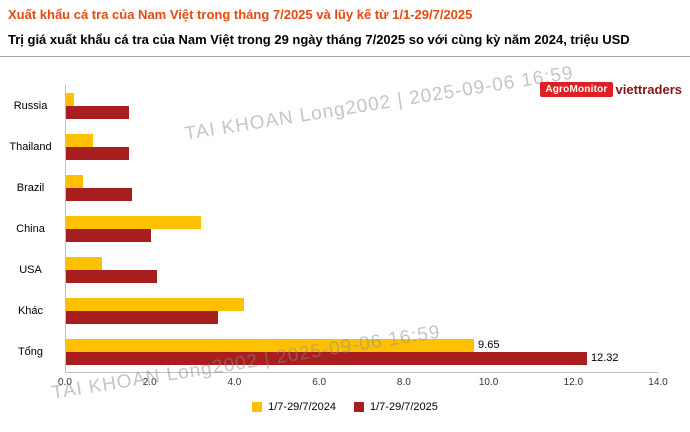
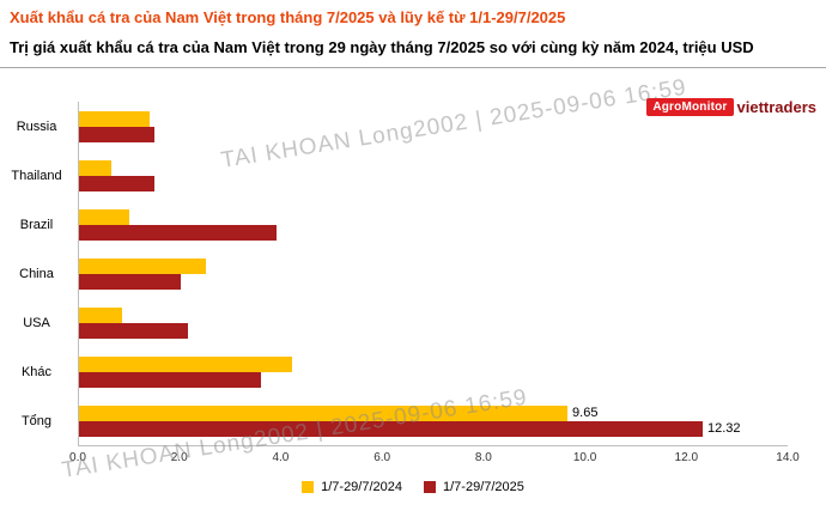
1/7-29/7/2024/Russia: 0.2 -> 1.4
1/7-29/7/2024/Brazil: 0.4 -> 1.0
1/7-29/7/2025/Brazil: 1.6 -> 3.9
1/7-29/7/2024/China: 3.2 -> 2.5
